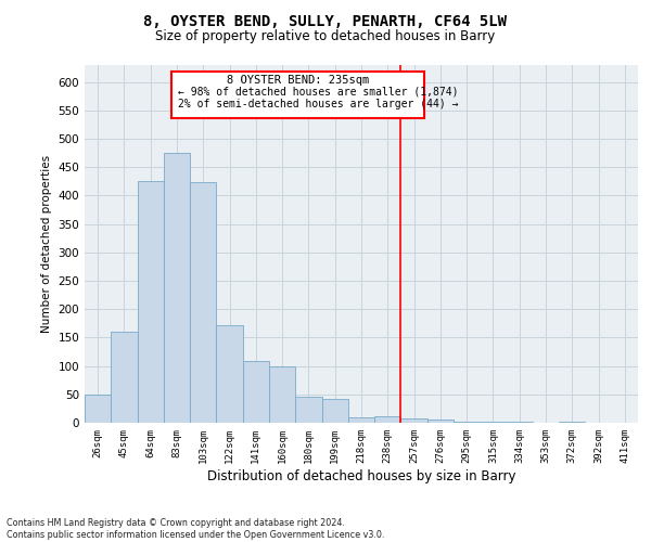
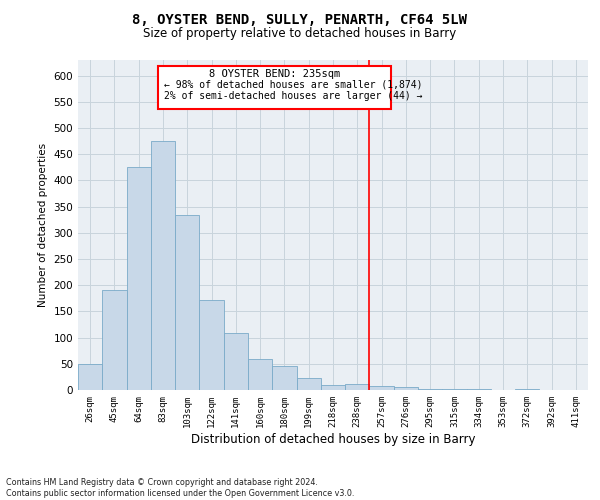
45sqm: 160 -> 190
103sqm: 424 -> 335
160sqm: 100 -> 60
199sqm: 42 -> 22
